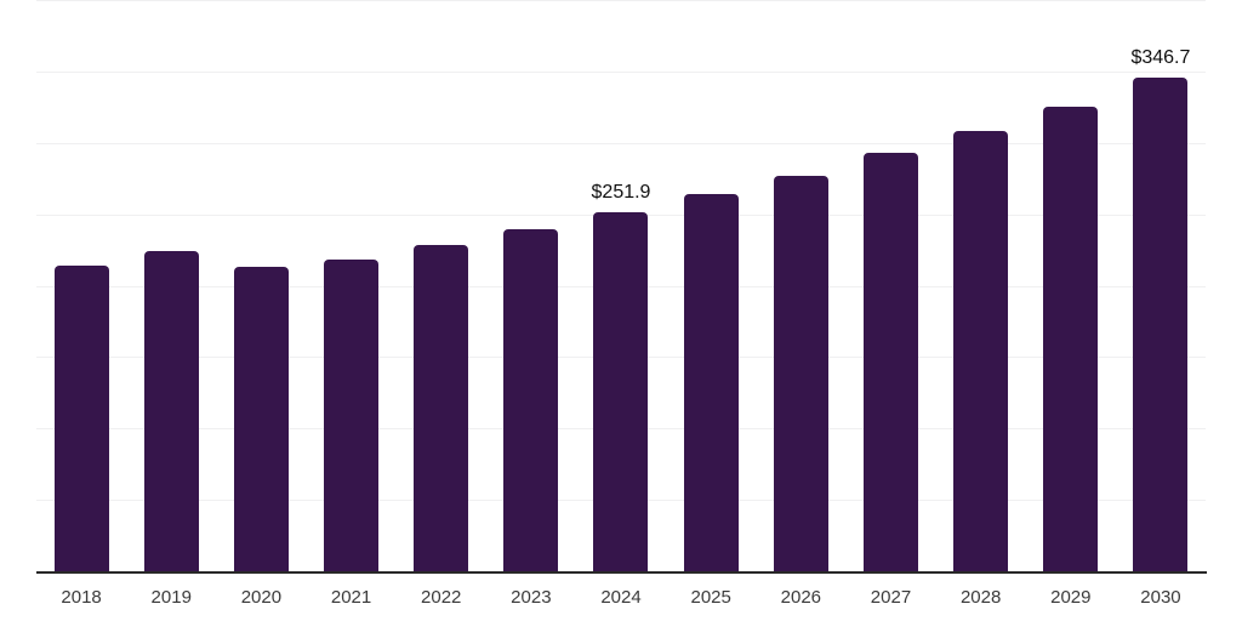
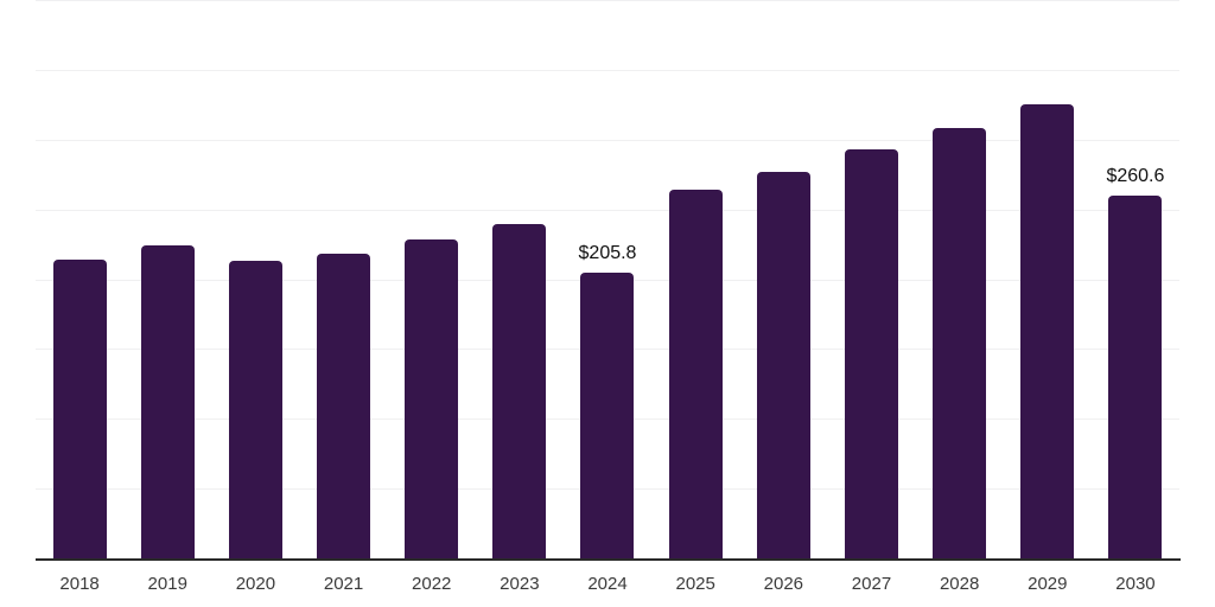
2024: $251.9 -> $205.8
2030: $346.7 -> $260.6
